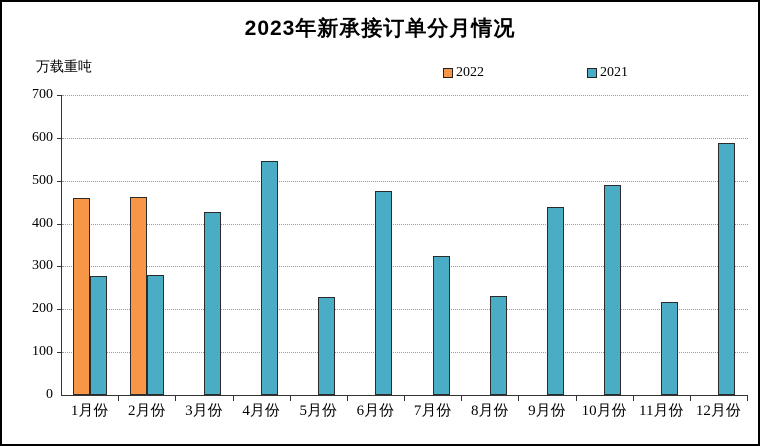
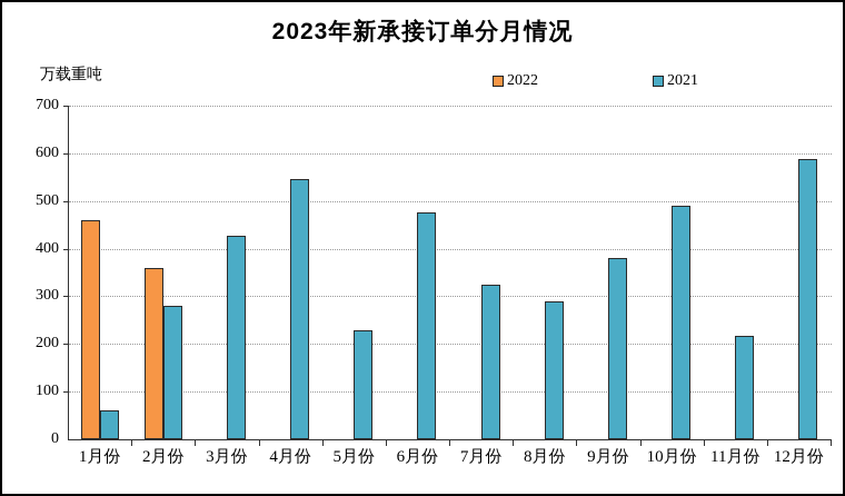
2021/1月份: 280 -> 60
2022/2月份: 460 -> 360
2021/8月份: 230 -> 290
2021/9月份: 440 -> 380
